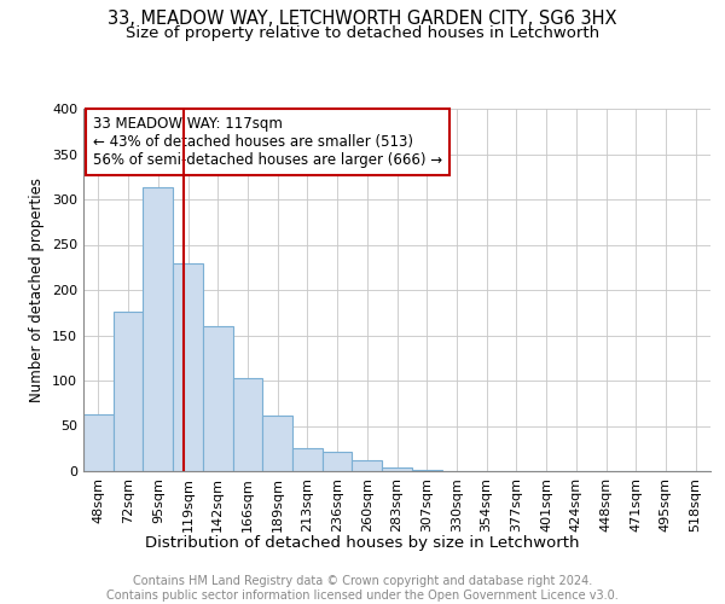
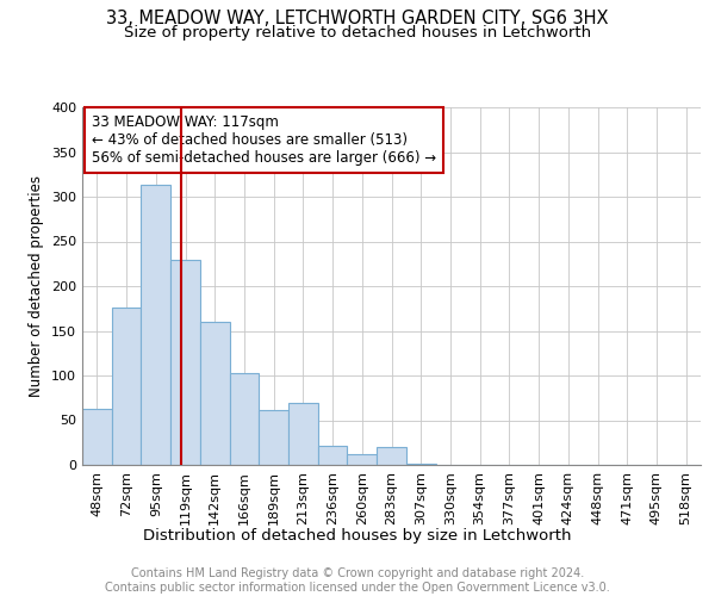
213sqm: 25 -> 70
283sqm: 4 -> 20
